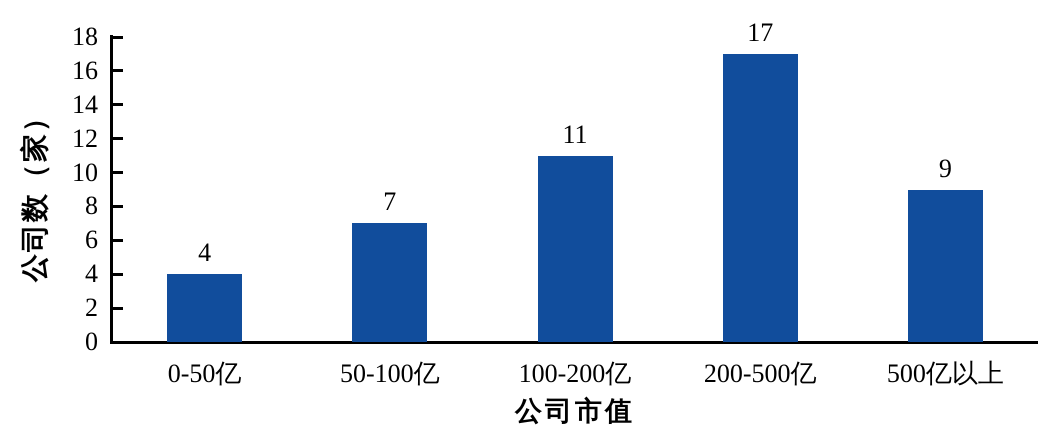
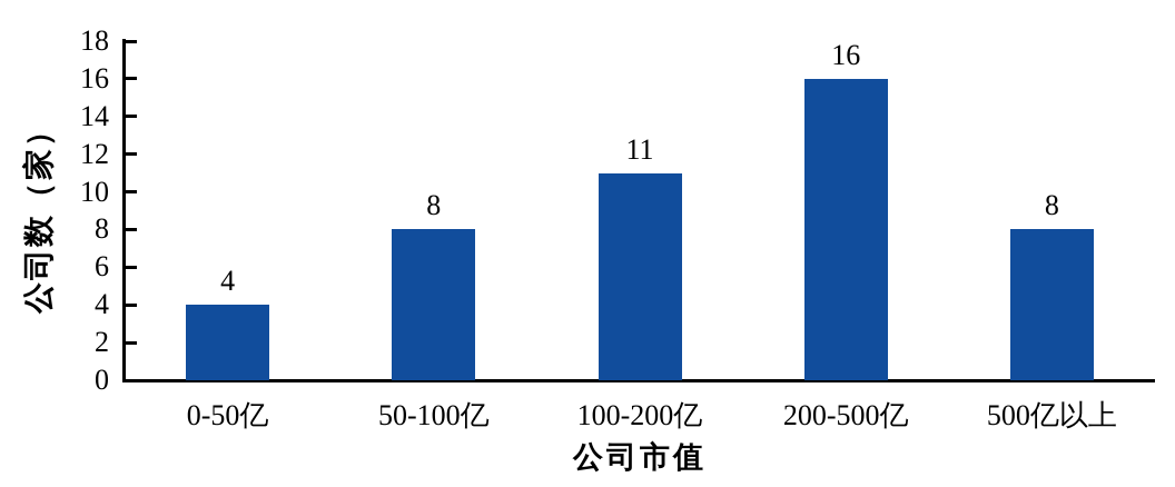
50-100亿: 7 -> 8
200-500亿: 17 -> 16
500亿以上: 9 -> 8
